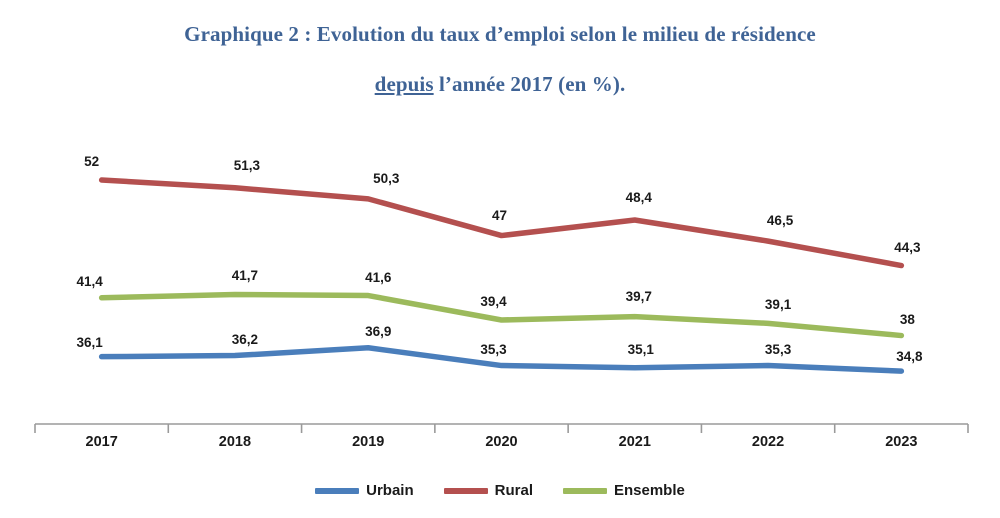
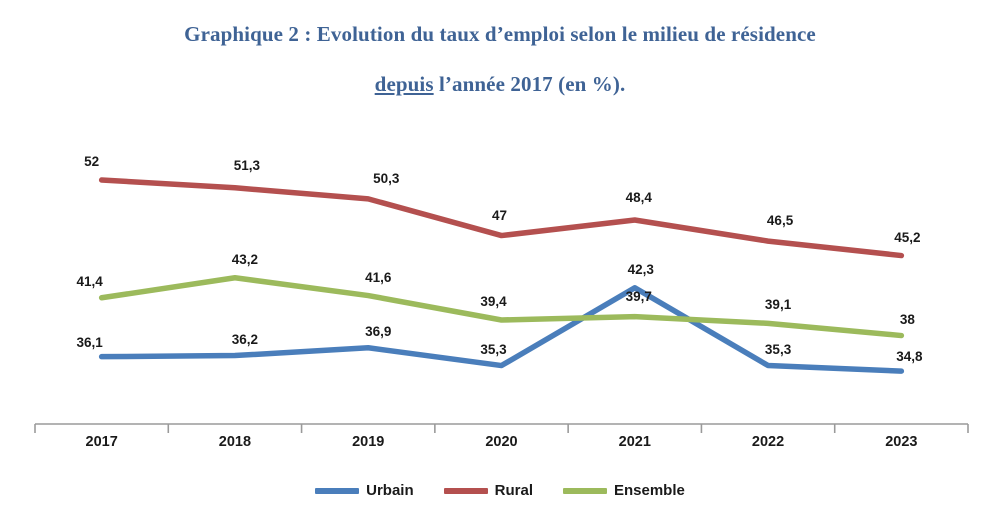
Ensemble/2018: 41,7 -> 43,2
Urbain/2021: 35,1 -> 42,3
Rural/2023: 44,3 -> 45,2
